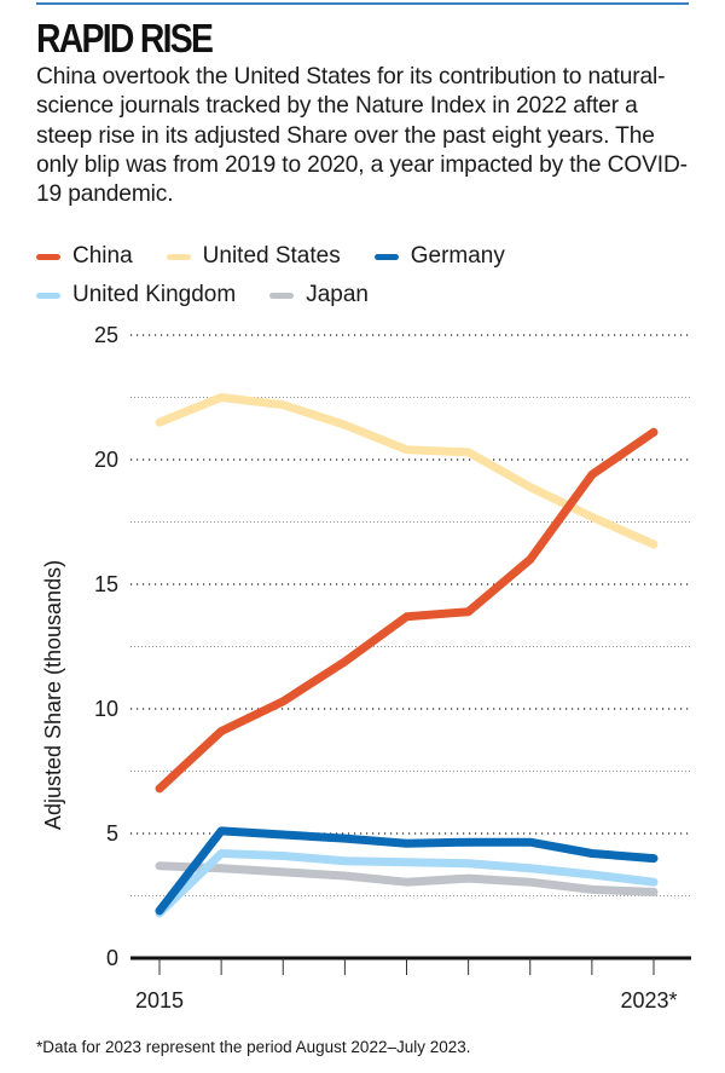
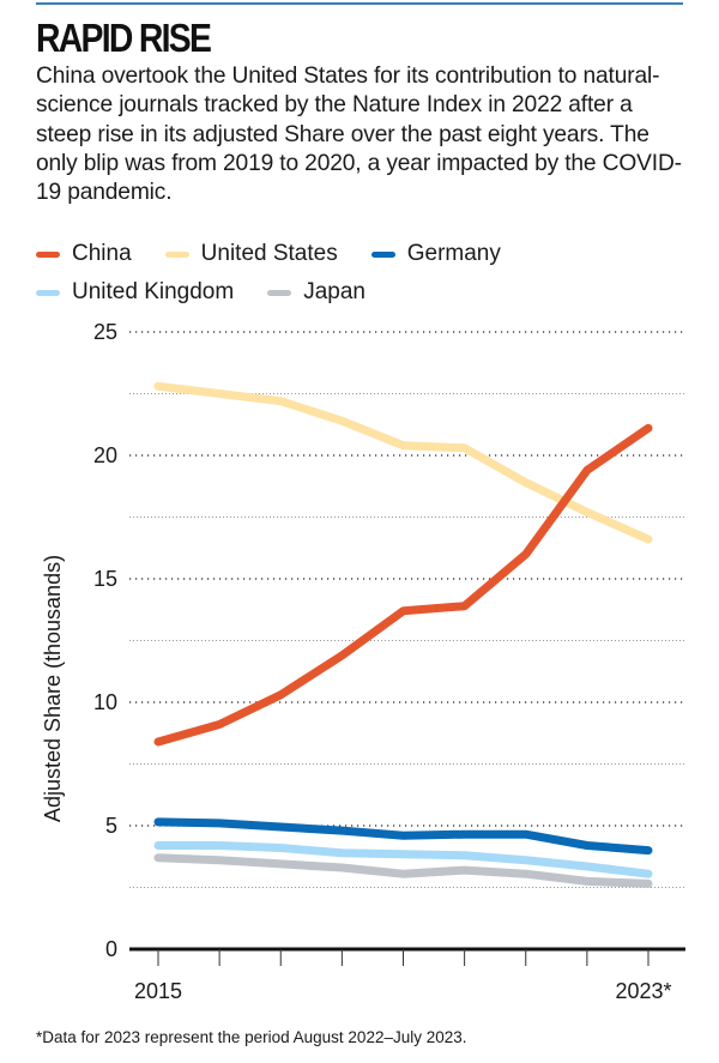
China/2015: 6.8 -> 8.4
United States/2015: 21.5 -> 22.8
Germany/2015: 1.9 -> 5.2
United Kingdom/2015: 1.8 -> 4.2
